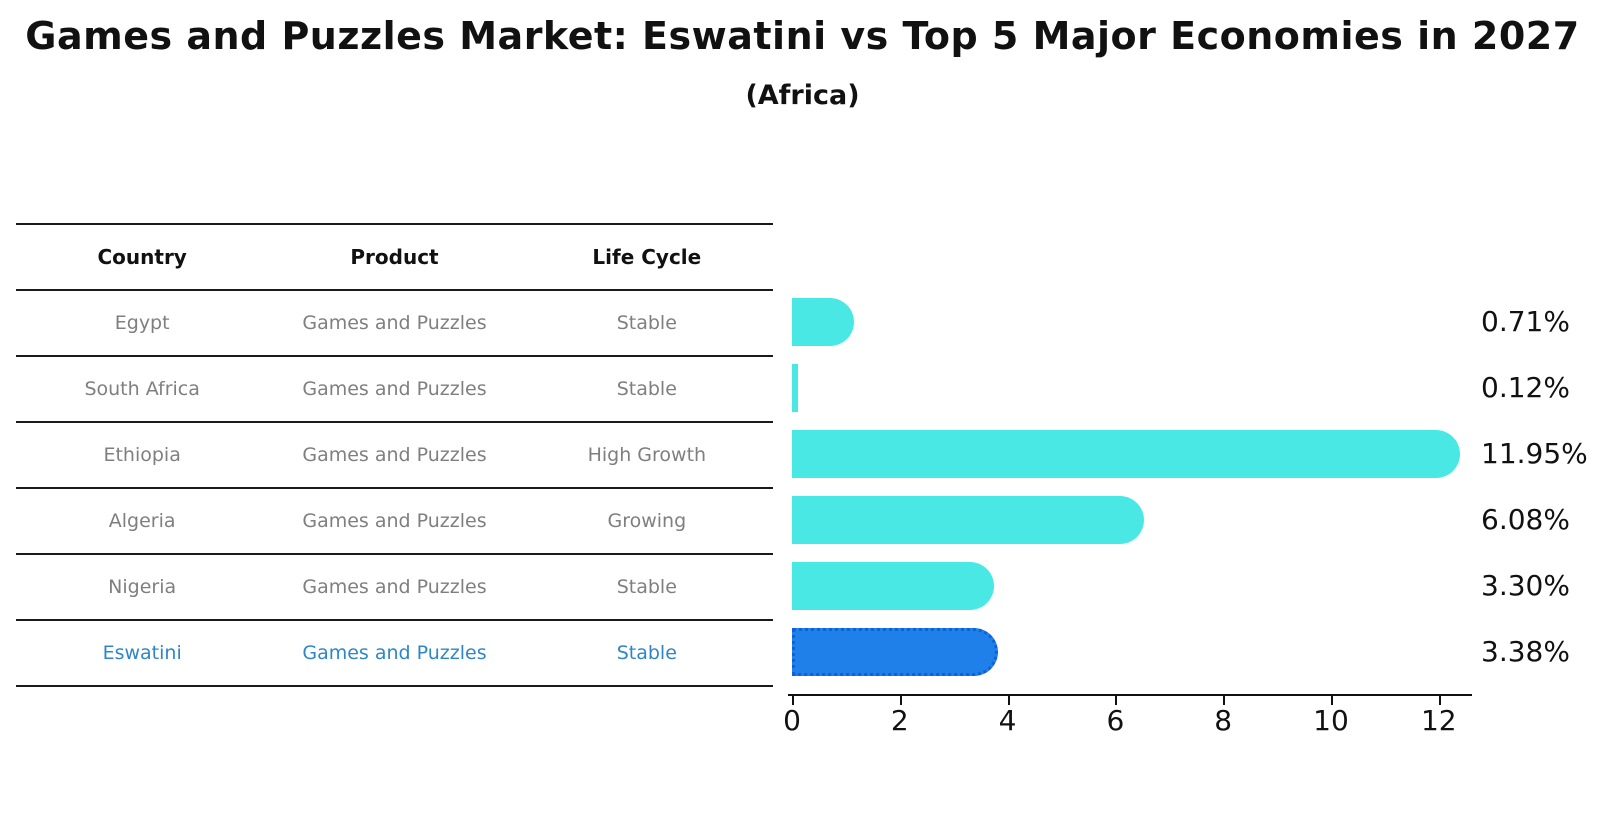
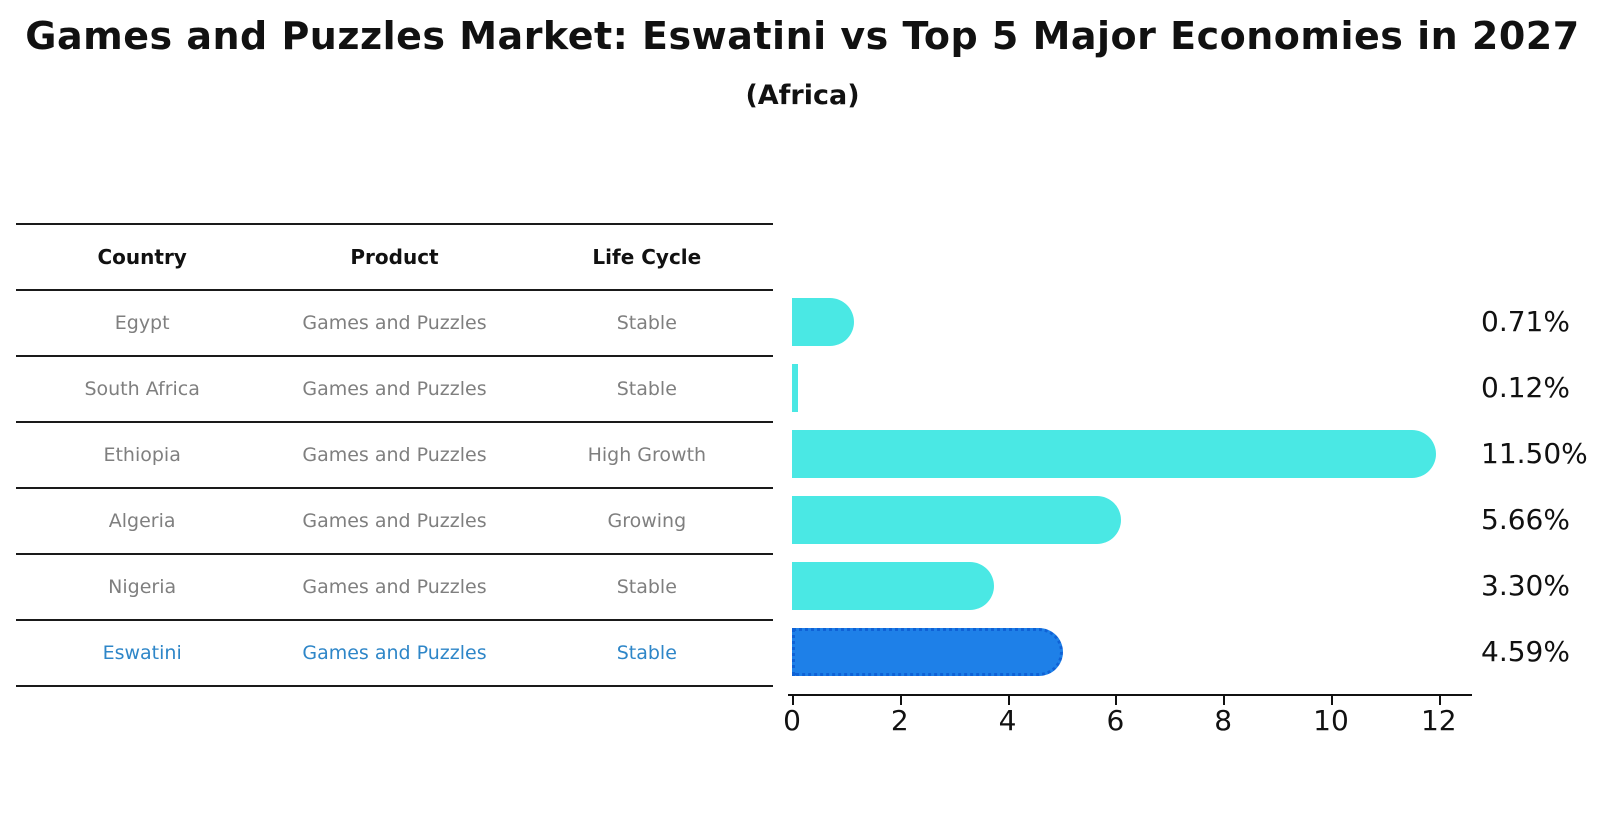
Ethiopia: 11.95% -> 11.50%
Algeria: 6.08% -> 5.66%
Eswatini: 3.38% -> 4.59%
